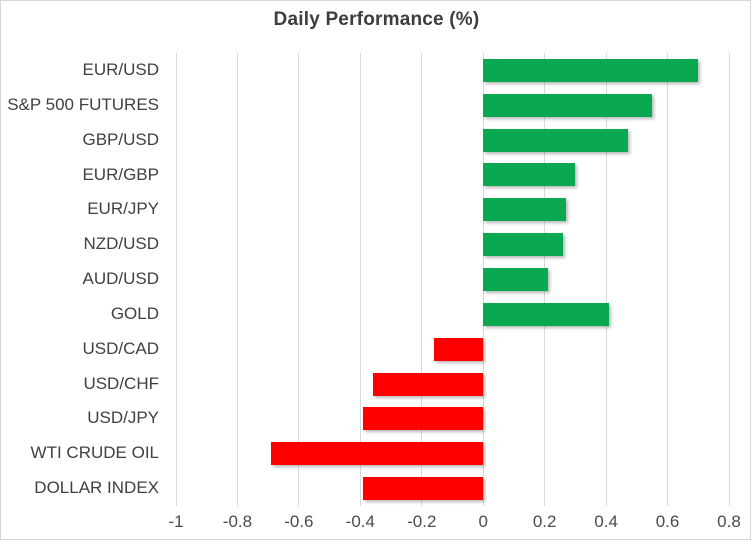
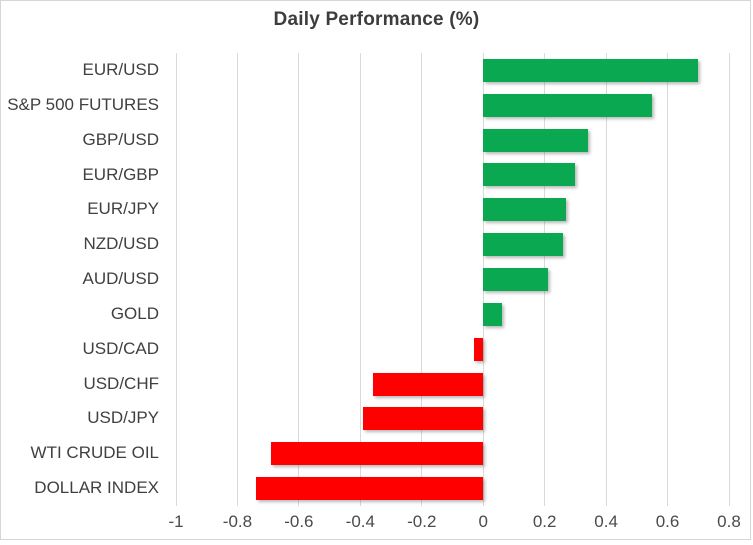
GBP/USD: 0.47 -> 0.34
GOLD: 0.41 -> 0.06
USD/CAD: -0.16 -> -0.03
DOLLAR INDEX: -0.39 -> -0.74
